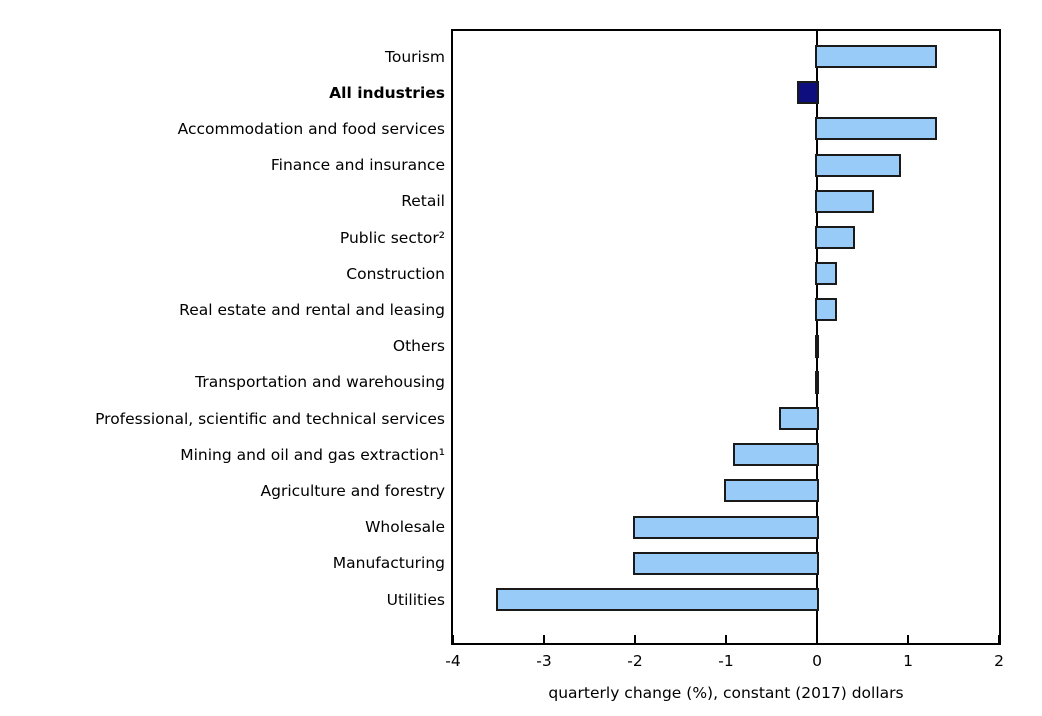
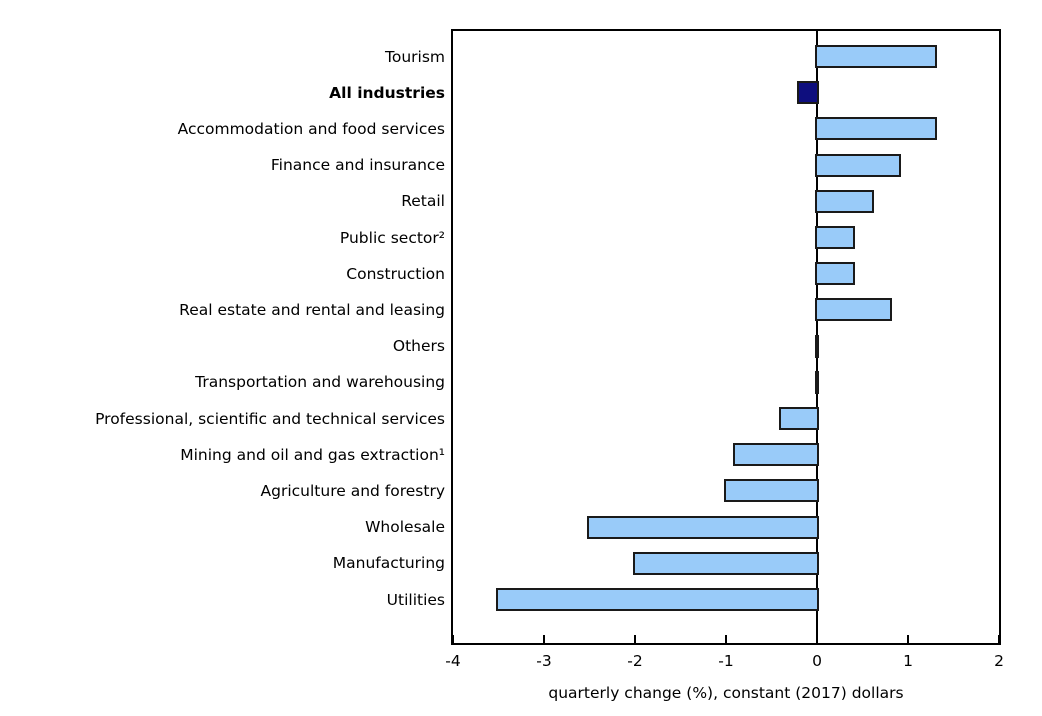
Construction: 0.2 -> 0.4
Real estate and rental and leasing: 0.2 -> 0.8
Wholesale: -2.0 -> -2.5
